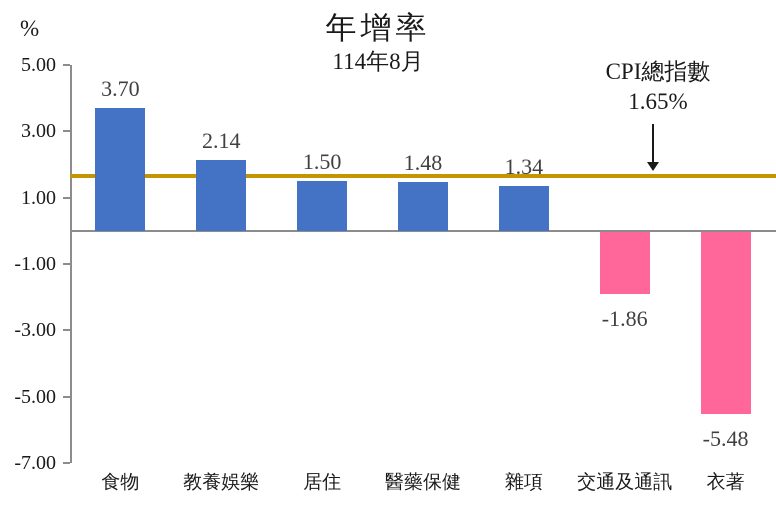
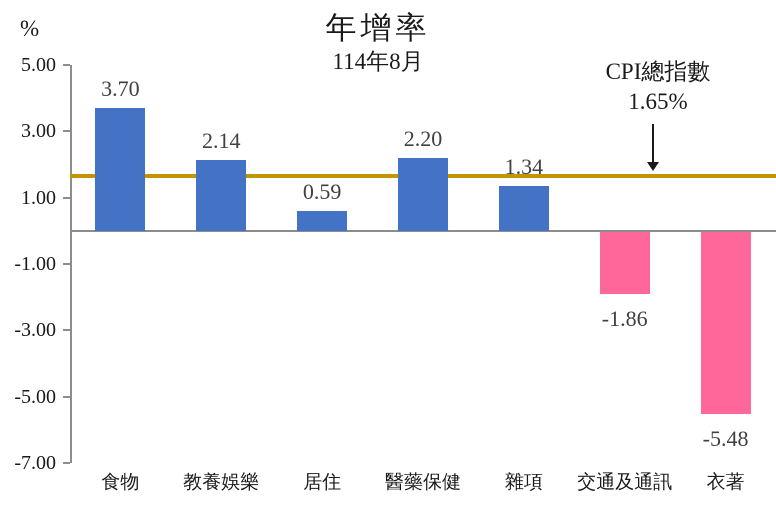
居住: 1.50 -> 0.59
醫藥保健: 1.48 -> 2.20
